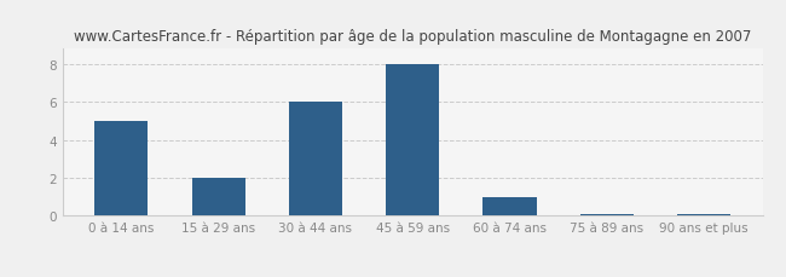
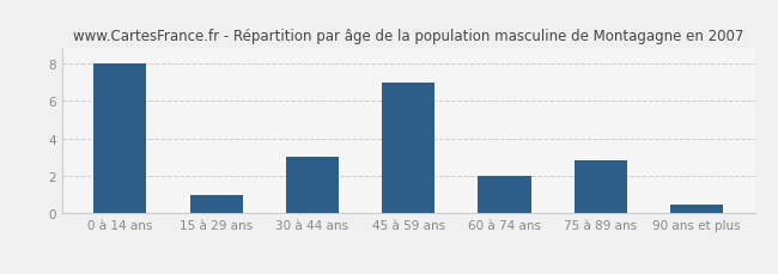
0 à 14 ans: 5.0 -> 8.0
15 à 29 ans: 2.0 -> 1.0
30 à 44 ans: 6.0 -> 3.0
45 à 59 ans: 8.0 -> 7.0
60 à 74 ans: 1.0 -> 2.0
75 à 89 ans: 0.1 -> 2.8
90 ans et plus: 0.1 -> 0.5
